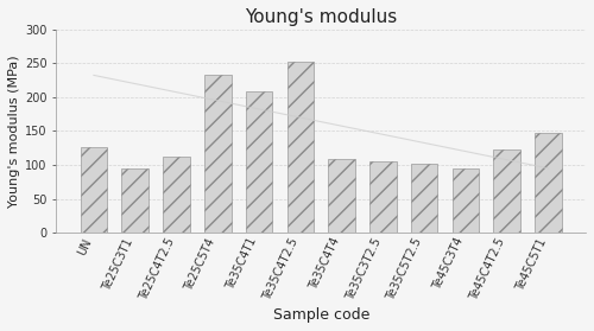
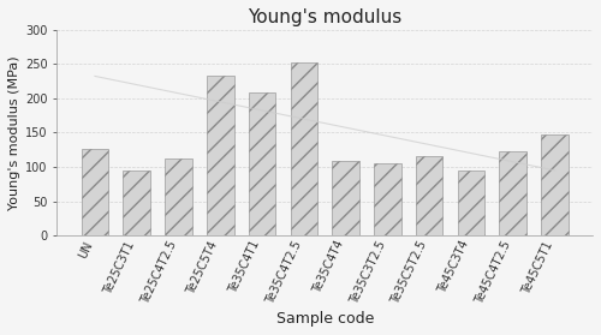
Te35C5T2.5: 101 -> 116
